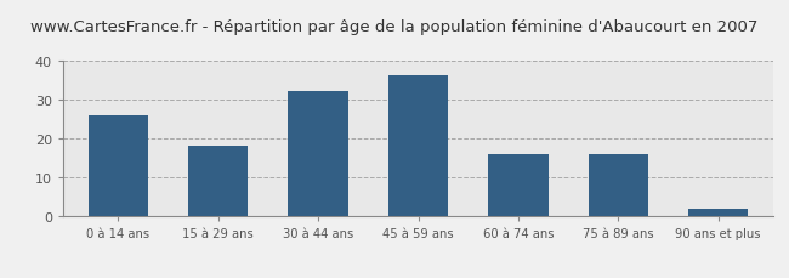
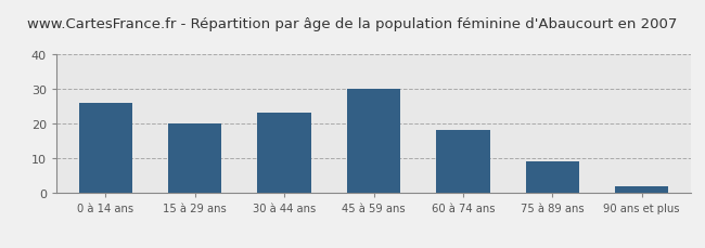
15 à 29 ans: 18 -> 20
30 à 44 ans: 32 -> 23
45 à 59 ans: 36 -> 30
60 à 74 ans: 16 -> 18
75 à 89 ans: 16 -> 9
